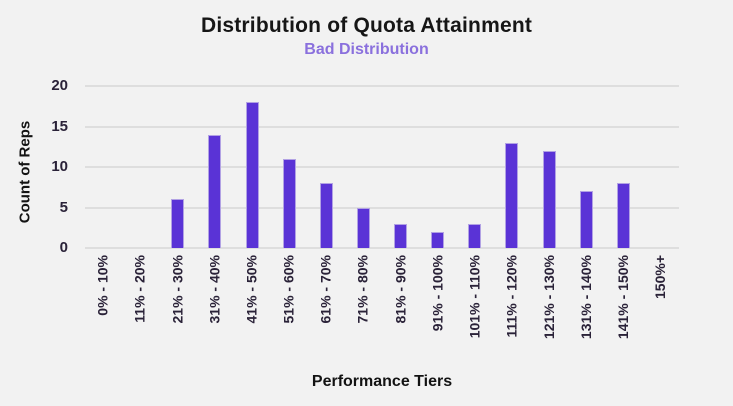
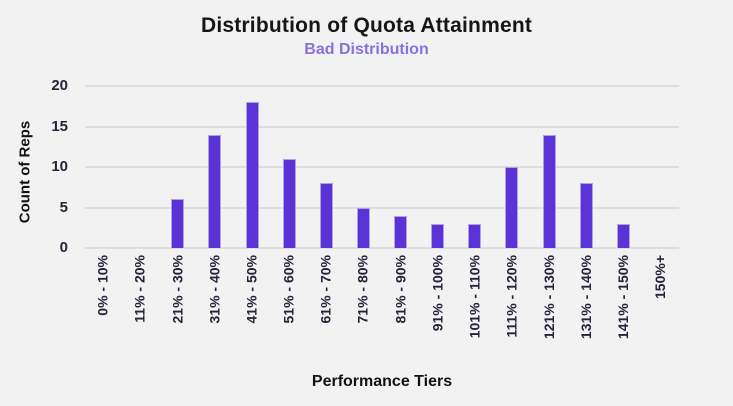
81% - 90%: 3 -> 4
91% - 100%: 2 -> 3
111% - 120%: 13 -> 10
121% - 130%: 12 -> 14
131% - 140%: 7 -> 8
141% - 150%: 8 -> 3
